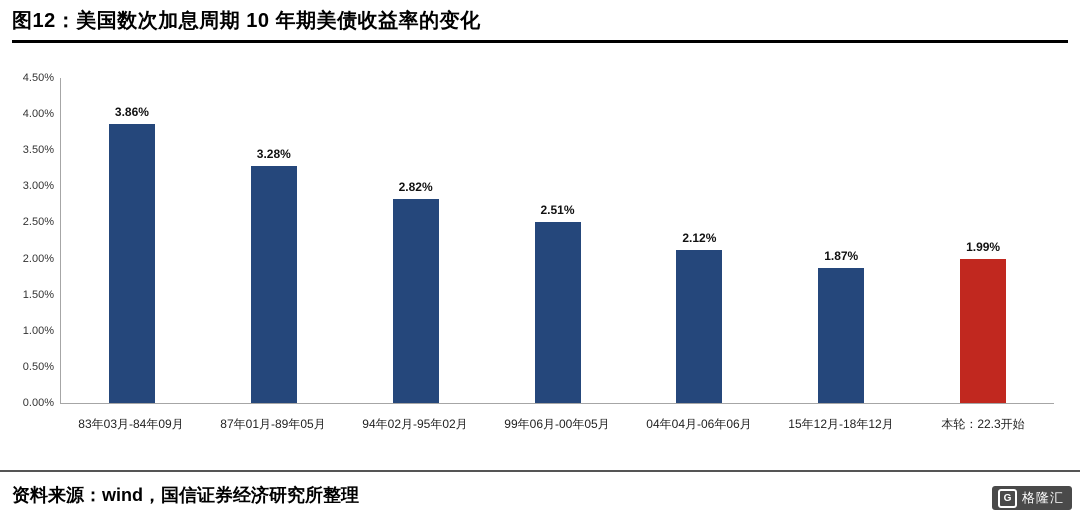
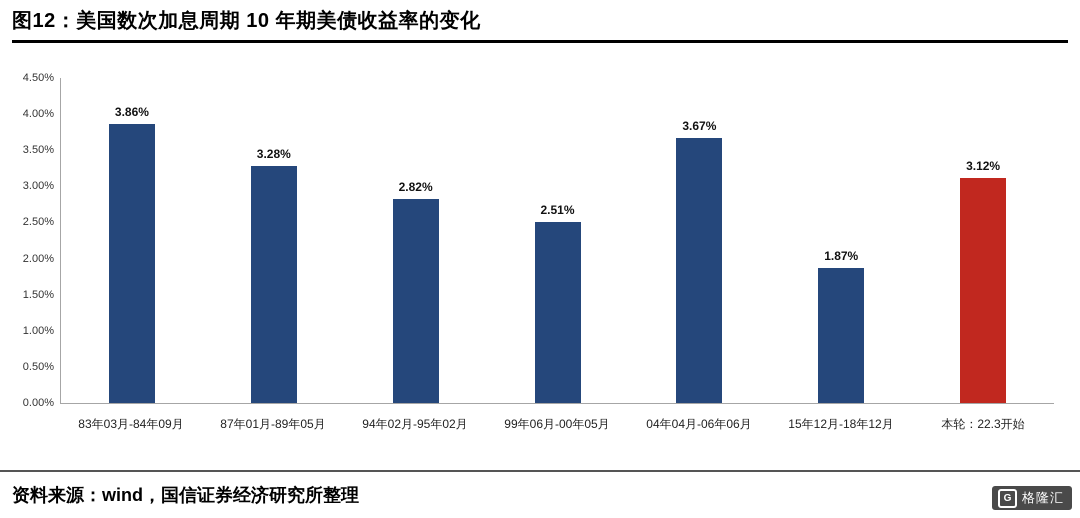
04年04月-06年06月: 2.12% -> 3.67%
本轮：22.3开始: 1.99% -> 3.12%
